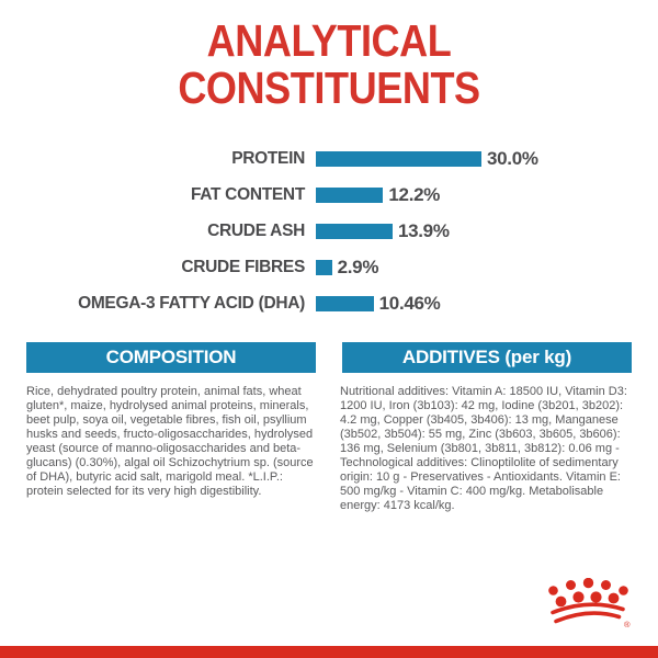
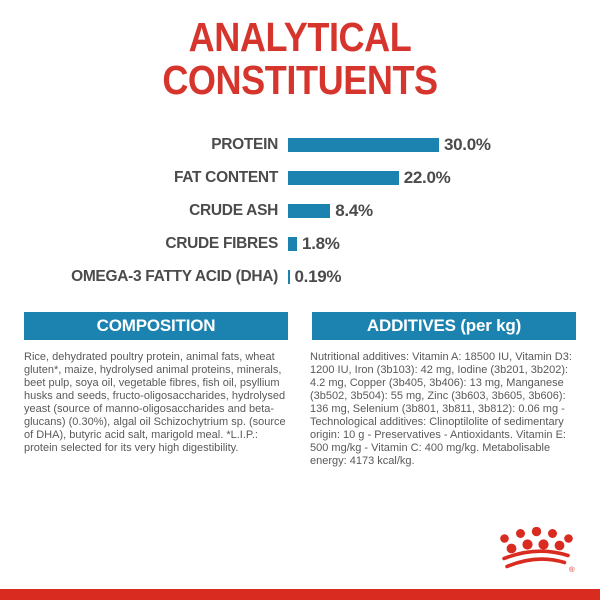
FAT CONTENT: 12.2% -> 22.0%
CRUDE ASH: 13.9% -> 8.4%
CRUDE FIBRES: 2.9% -> 1.8%
OMEGA-3 FATTY ACID (DHA): 10.46% -> 0.19%
